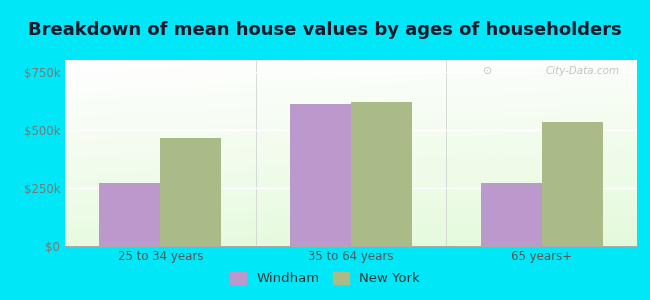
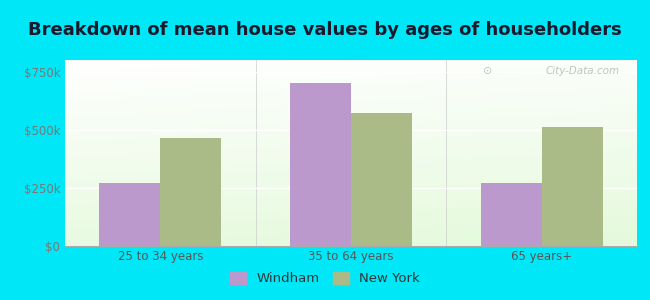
Windham/35 to 64 years: $610k -> $700k
New York/35 to 64 years: $620k -> $570k
New York/65 years+: $535k -> $510k
